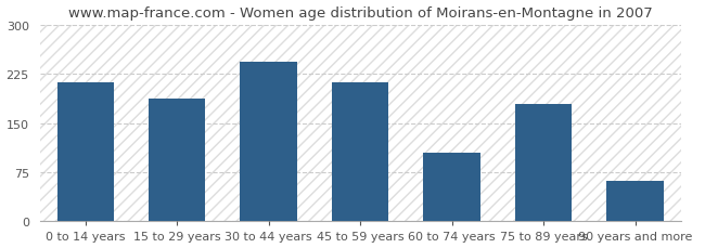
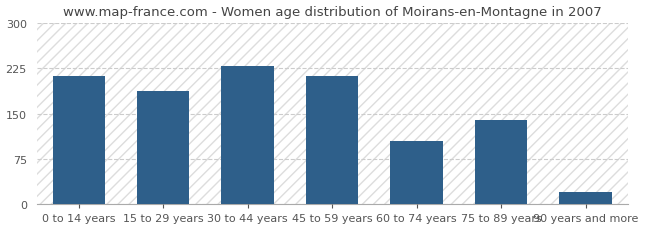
30 to 44 years: 244 -> 228
75 to 89 years: 180 -> 140
90 years and more: 62 -> 20
